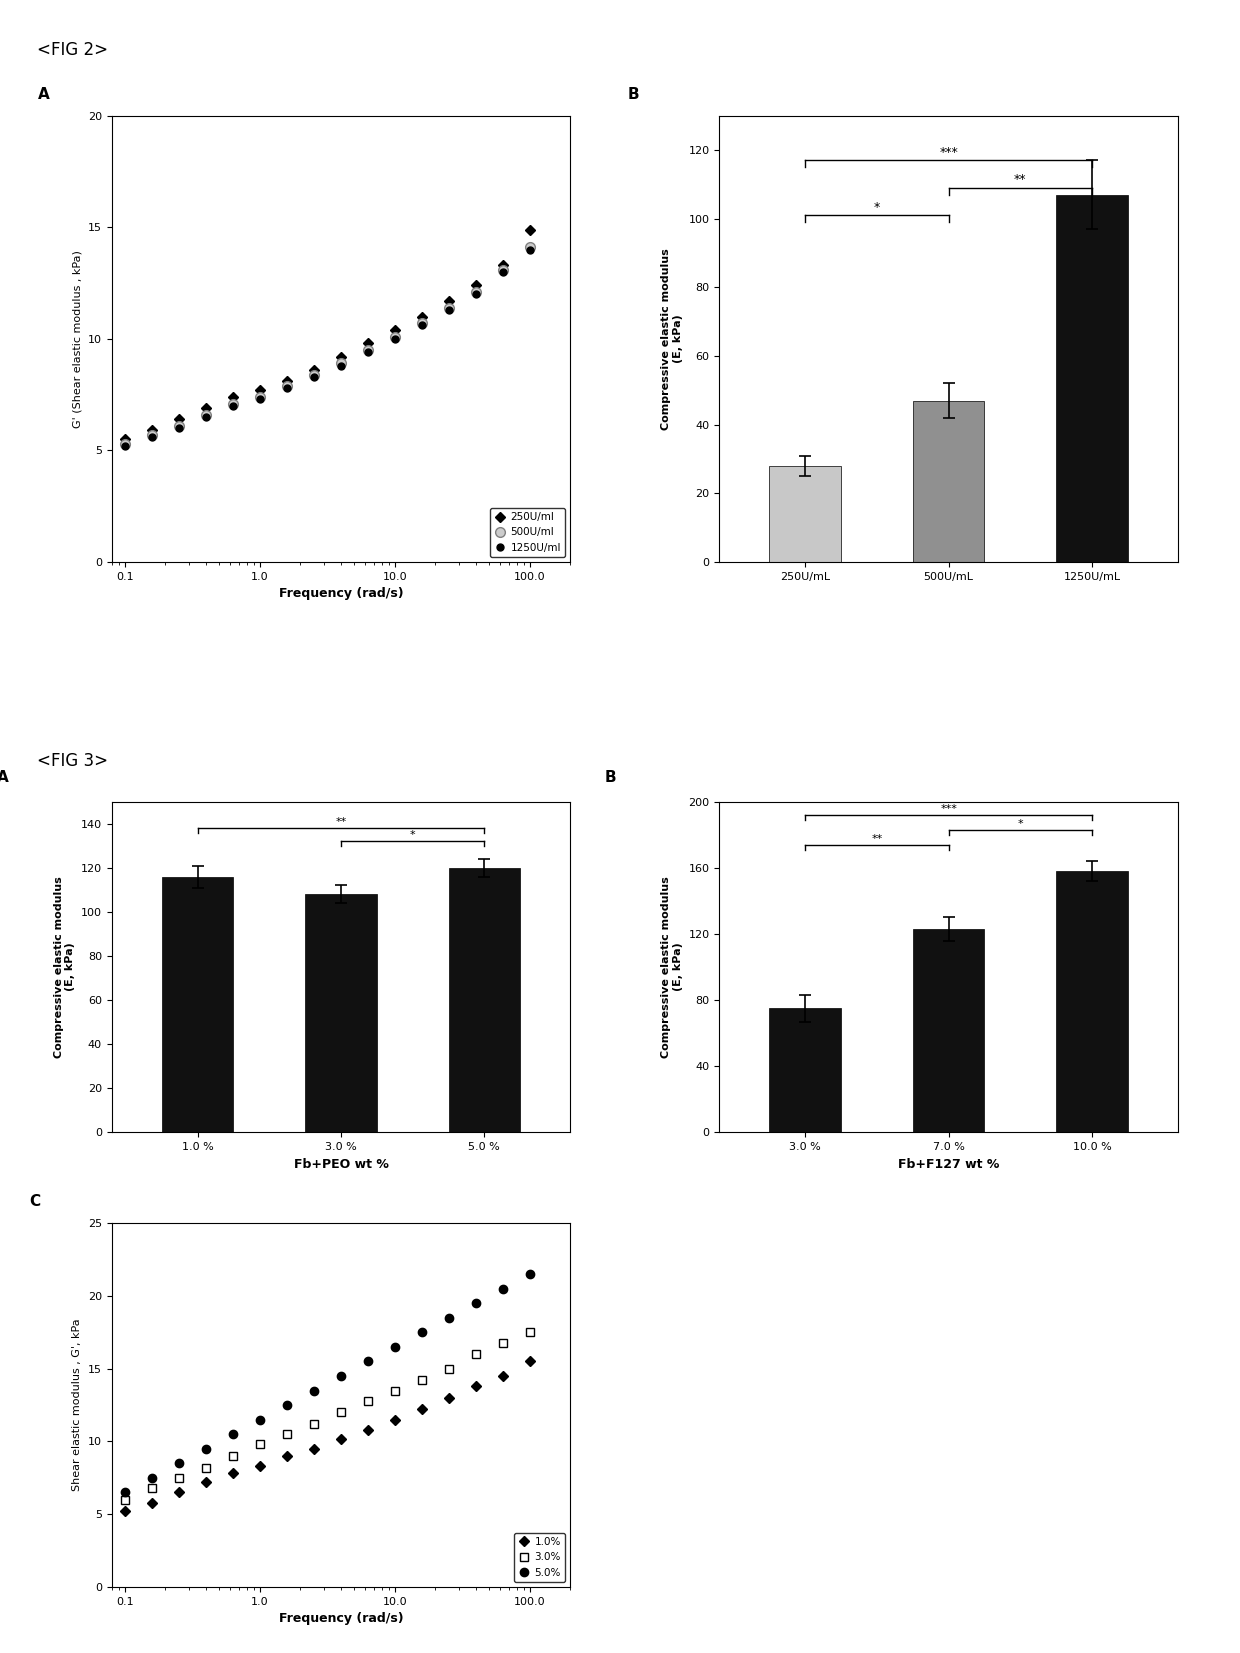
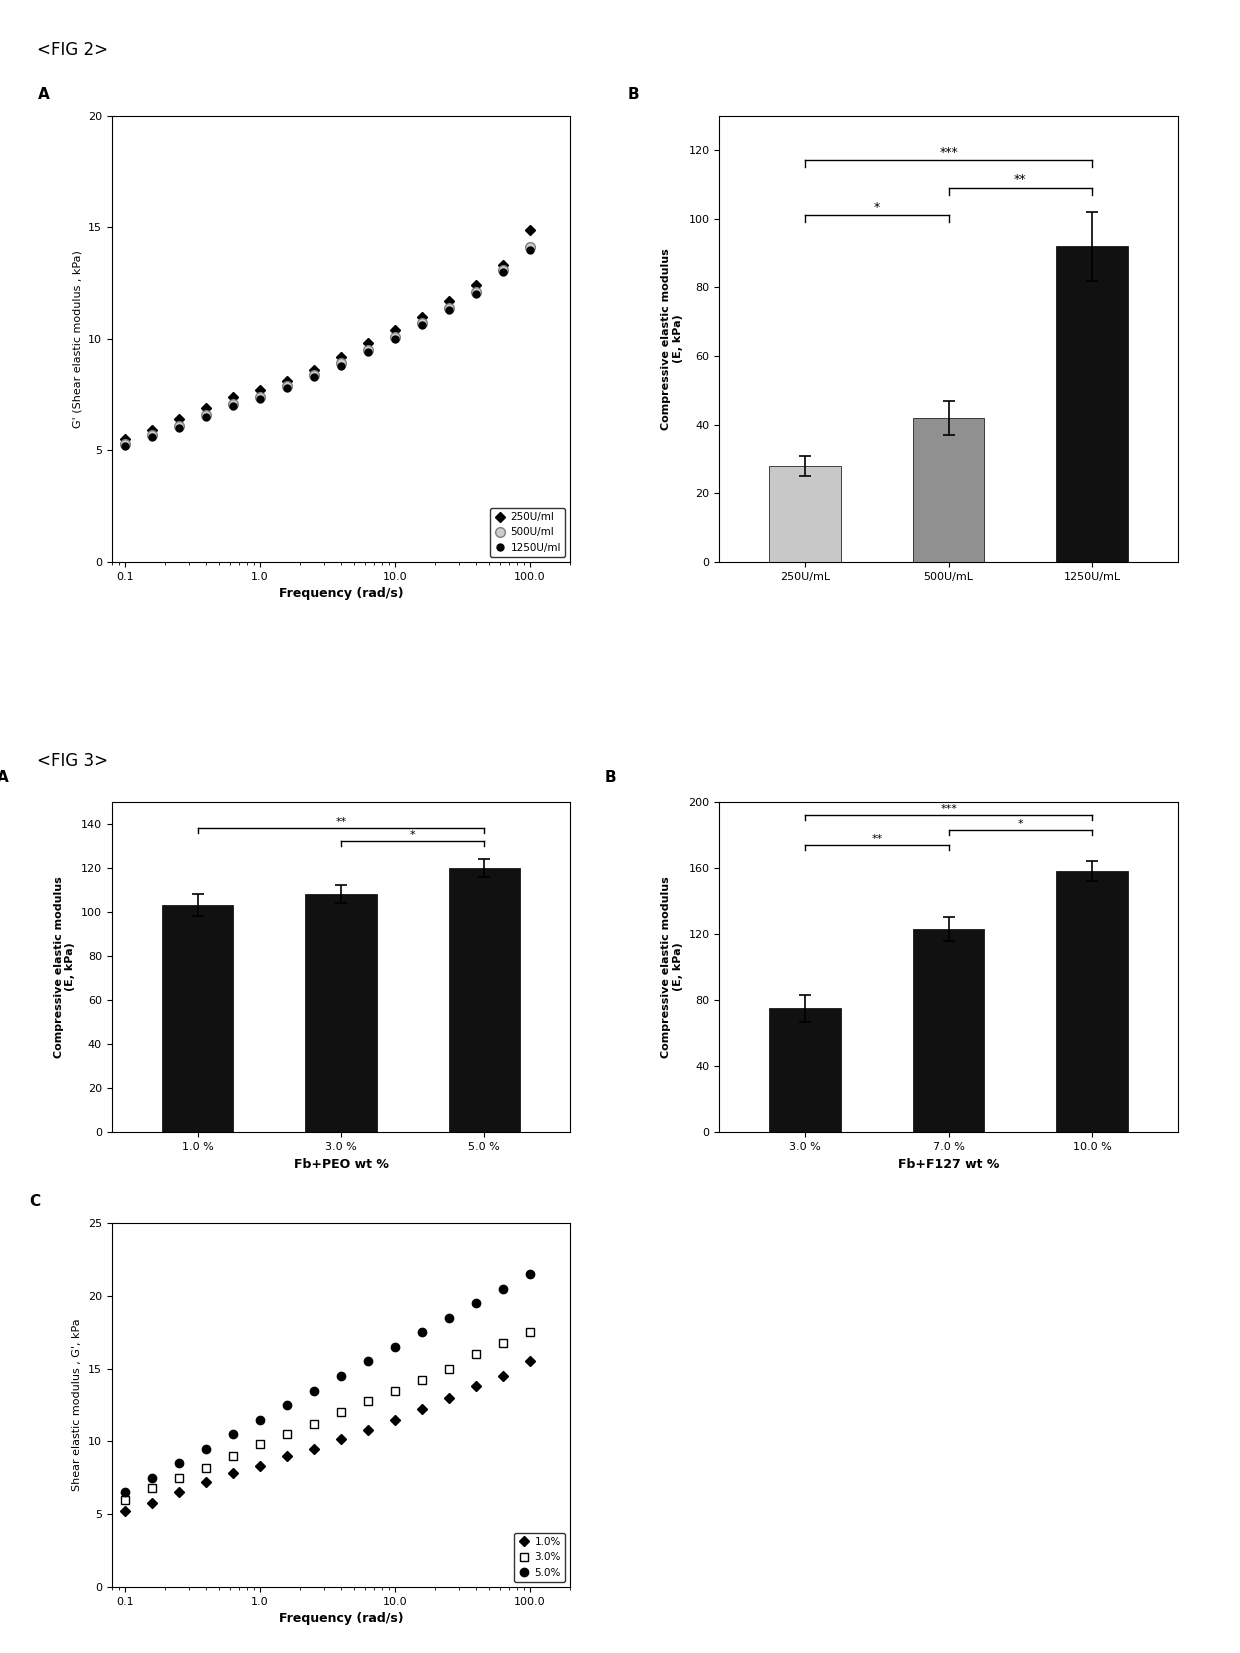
500U/mL: 47 -> 42
1250U/mL: 107 -> 92
1.0 %: 116 -> 103
